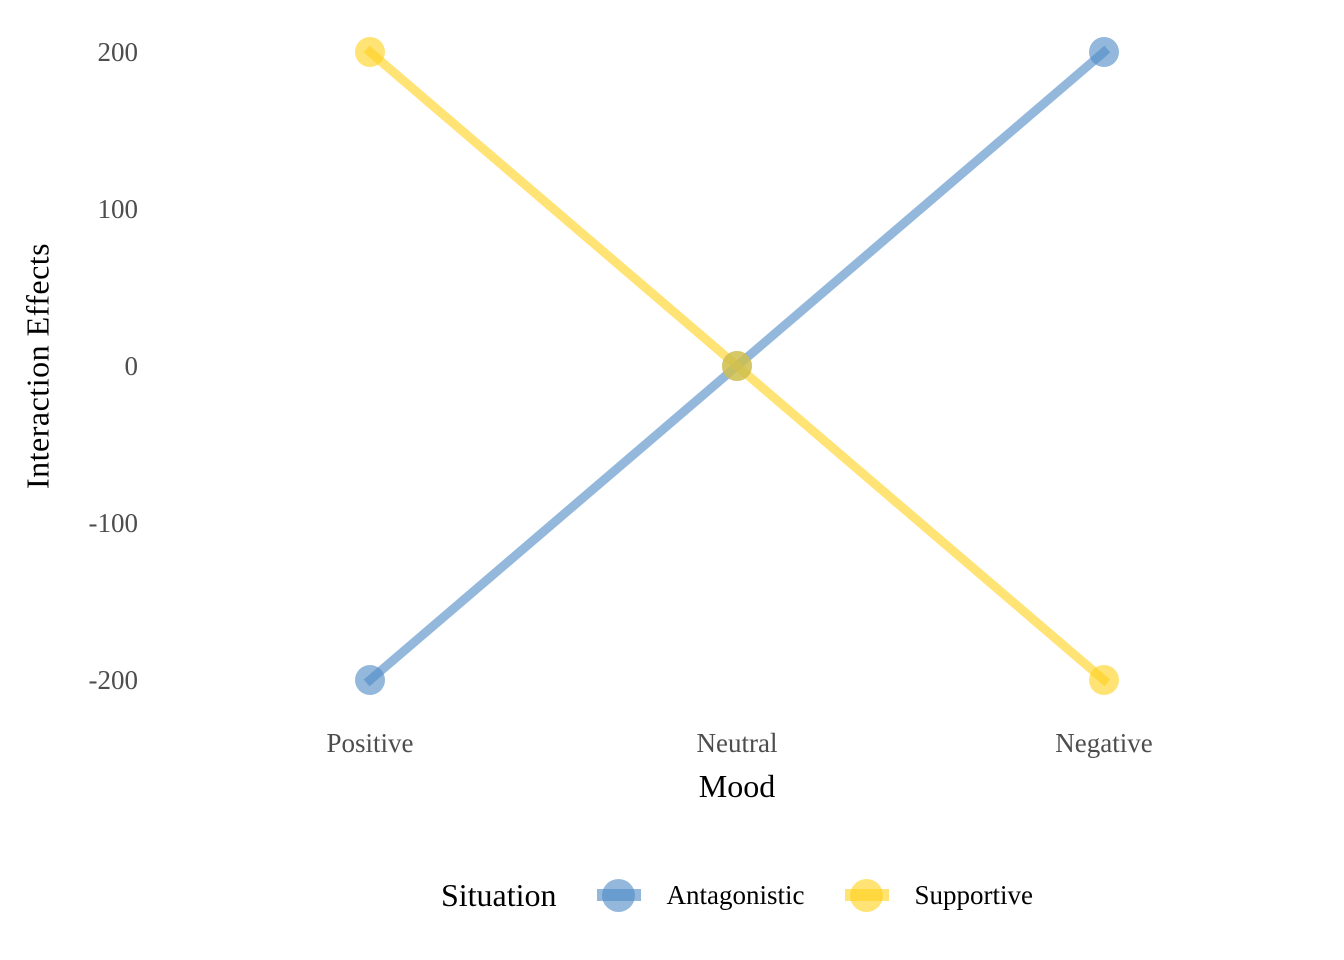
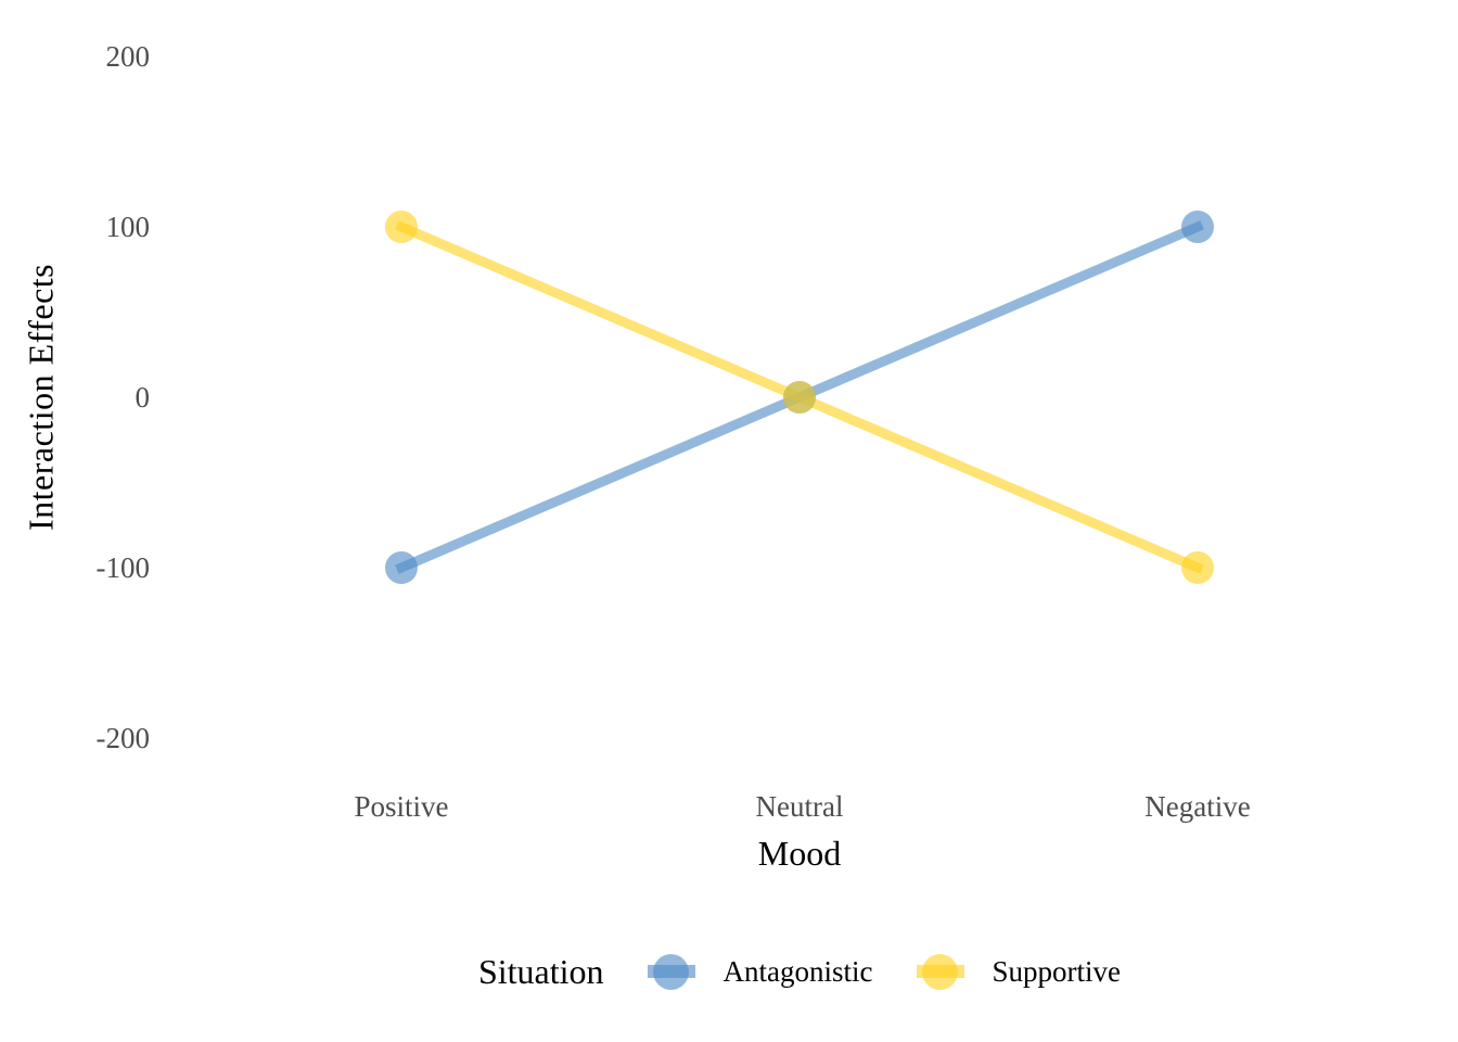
Antagonistic/Positive: -200 -> -100
Supportive/Positive: 200 -> 100
Antagonistic/Negative: 200 -> 100
Supportive/Negative: -200 -> -100
